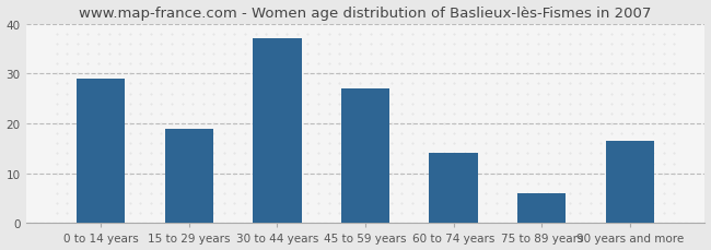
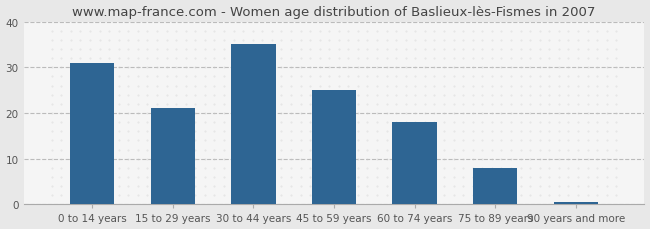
0 to 14 years: 29.0 -> 31.0
15 to 29 years: 19.0 -> 21.0
30 to 44 years: 37.0 -> 35.0
45 to 59 years: 27.0 -> 25.0
60 to 74 years: 14.0 -> 18.0
75 to 89 years: 6.0 -> 8.0
90 years and more: 16.5 -> 0.5
